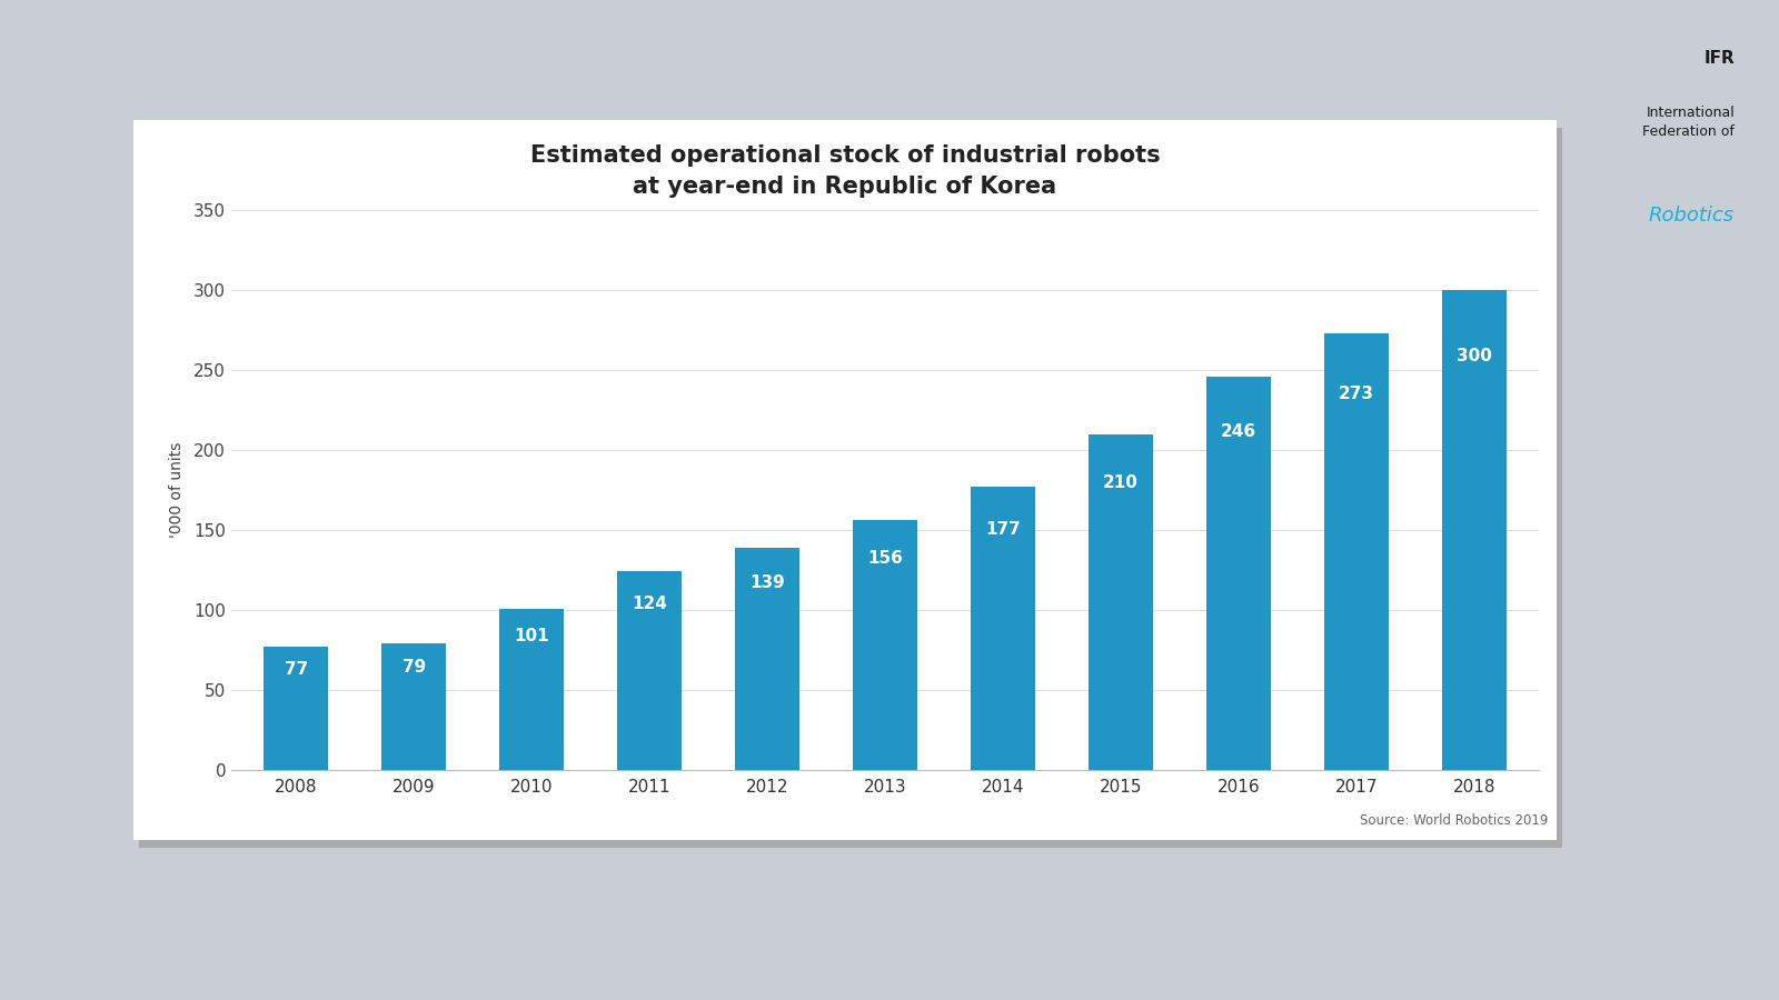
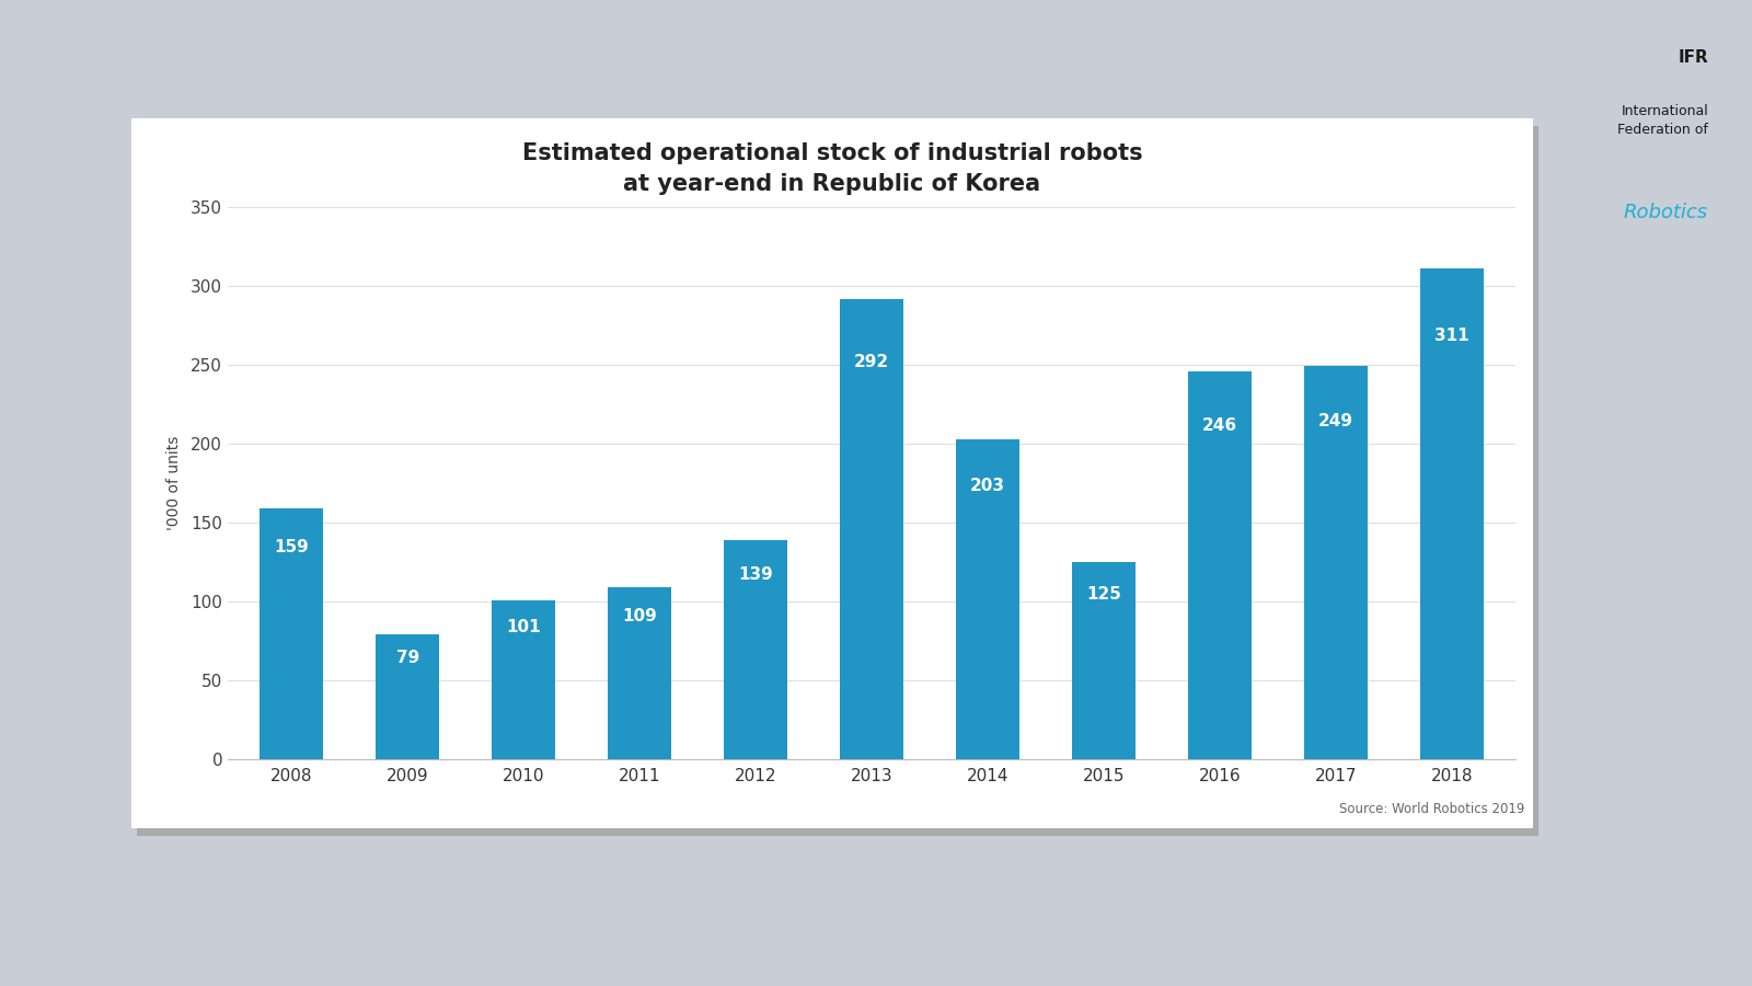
2008: 77 -> 159
2011: 124 -> 109
2013: 156 -> 292
2014: 177 -> 203
2015: 210 -> 125
2017: 273 -> 249
2018: 300 -> 311
